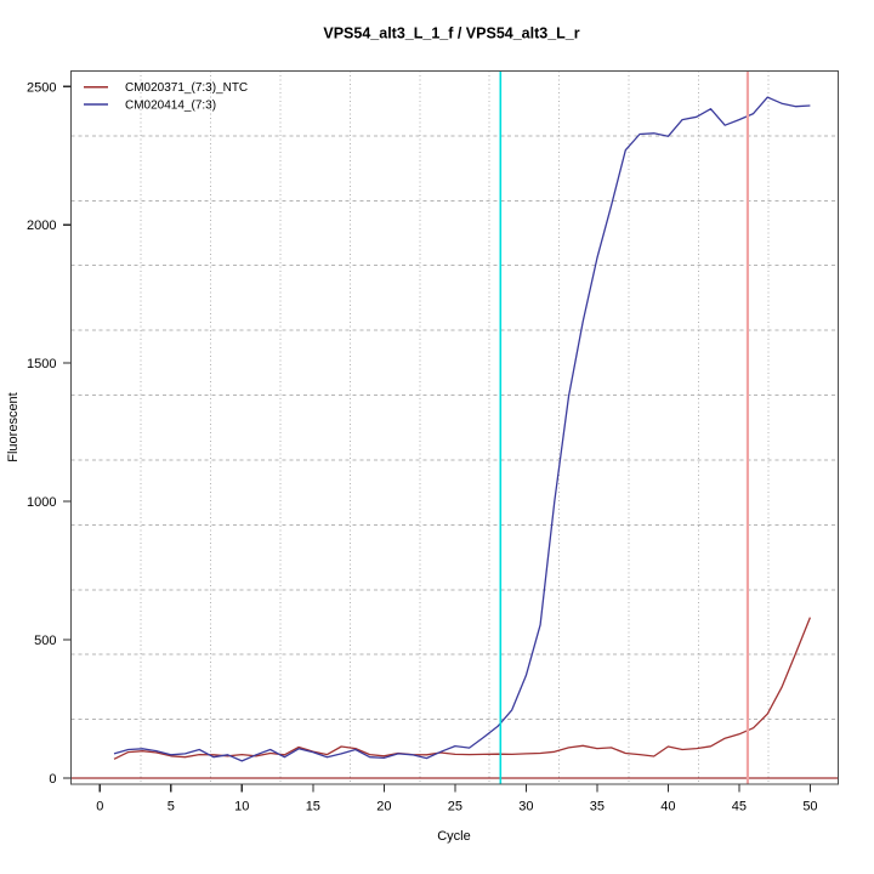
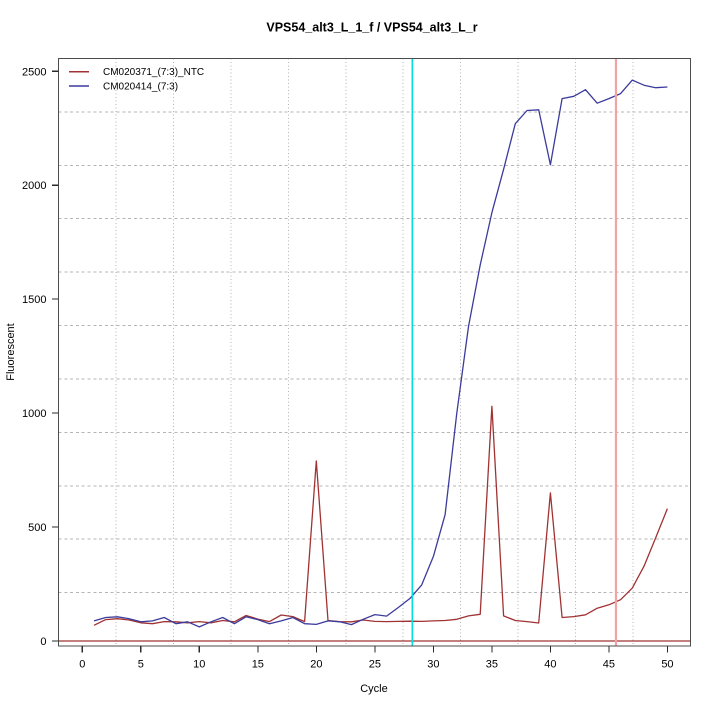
CM020371_(7:3)_NTC/20: 80 -> 790
CM020371_(7:3)_NTC/35: 110 -> 1030
CM020371_(7:3)_NTC/40: 110 -> 650
CM020414_(7:3)/40: 2320 -> 2090
